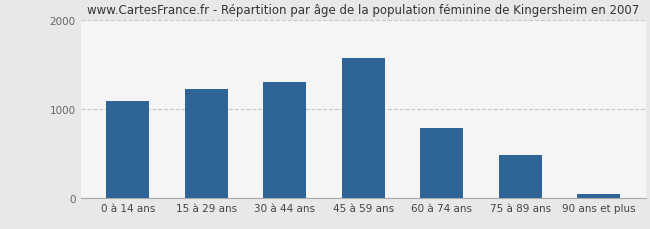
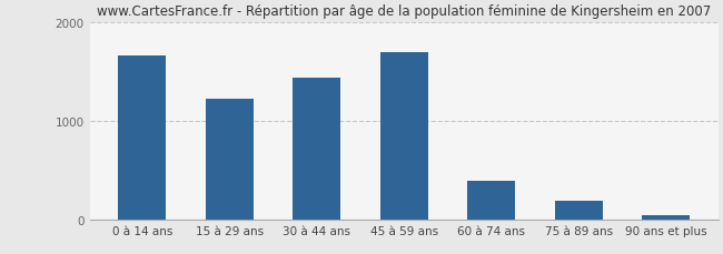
0 à 14 ans: 1090 -> 1660
30 à 44 ans: 1310 -> 1440
45 à 59 ans: 1580 -> 1700
60 à 74 ans: 790 -> 400
75 à 89 ans: 490 -> 200
